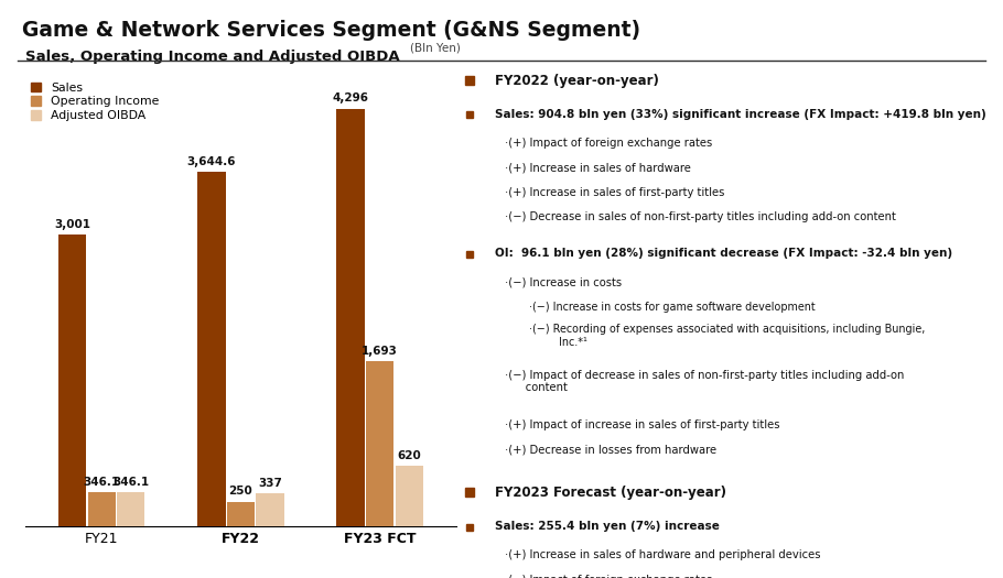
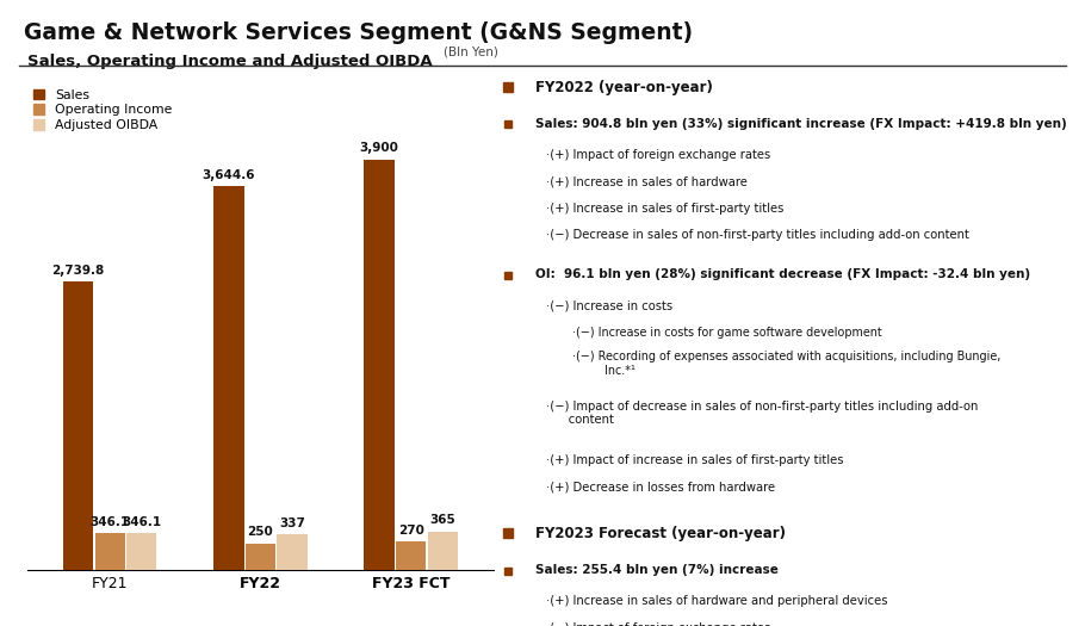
Sales/FY21: 3,001 -> 2,739.8
Sales/FY23 FCT: 4,296 -> 3,900
Operating Income/FY23 FCT: 1,693 -> 270
Adjusted OIBDA/FY23 FCT: 620 -> 365
